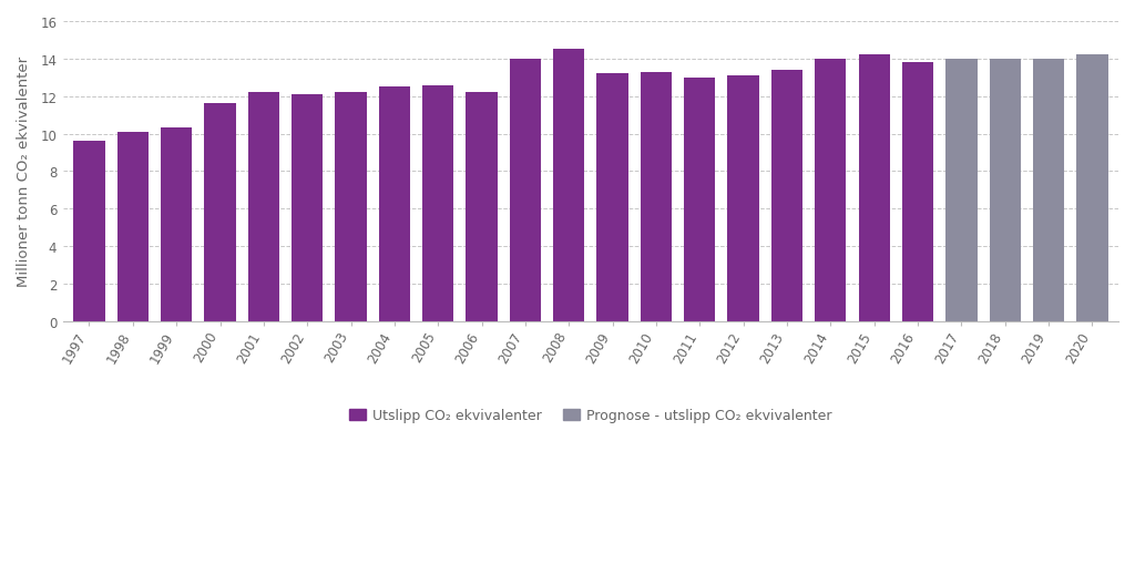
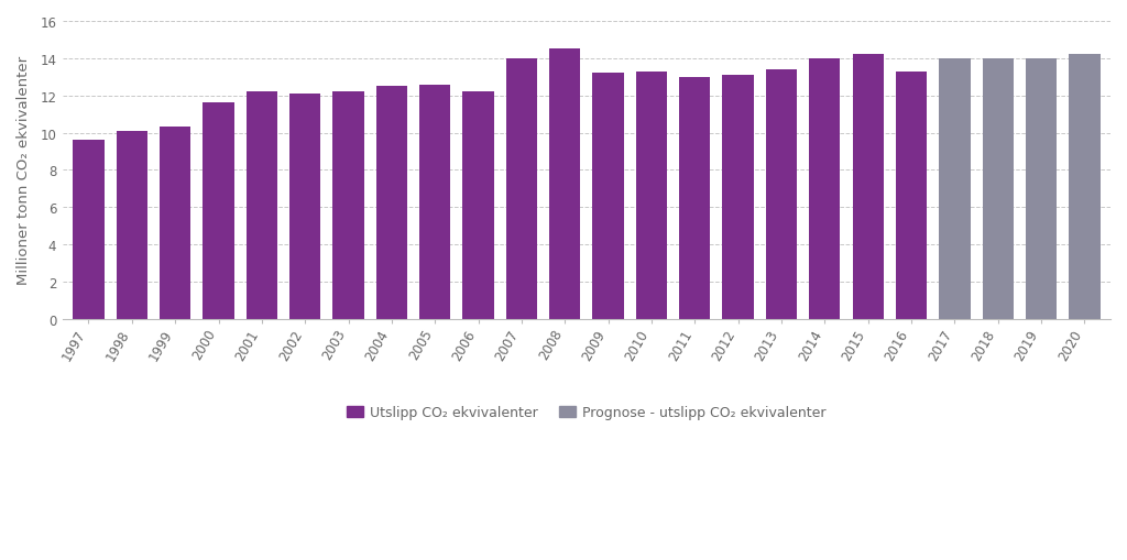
2016: 13.8 -> 13.3
